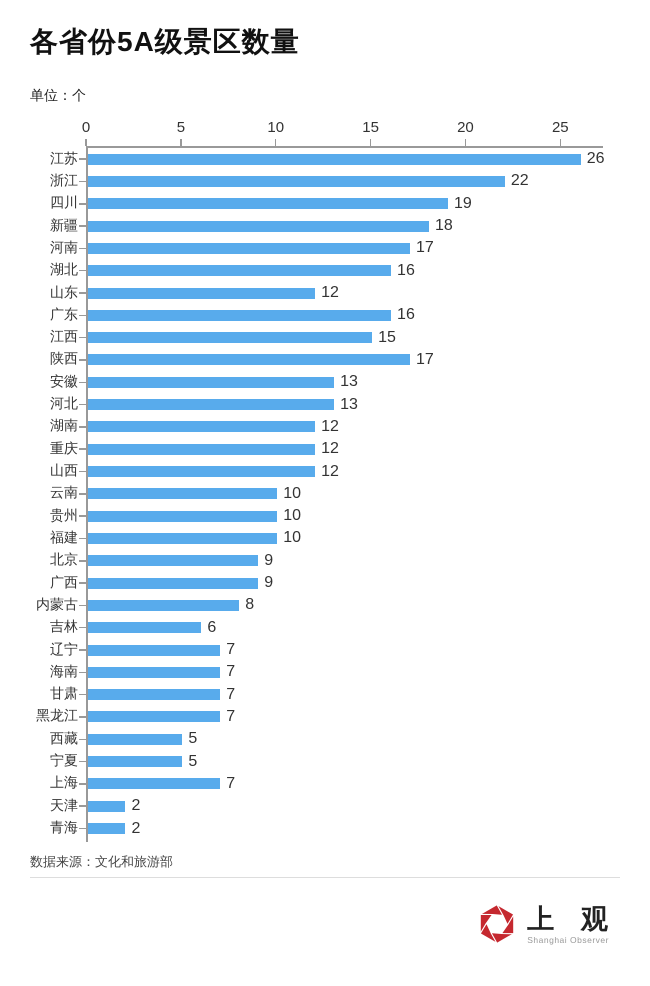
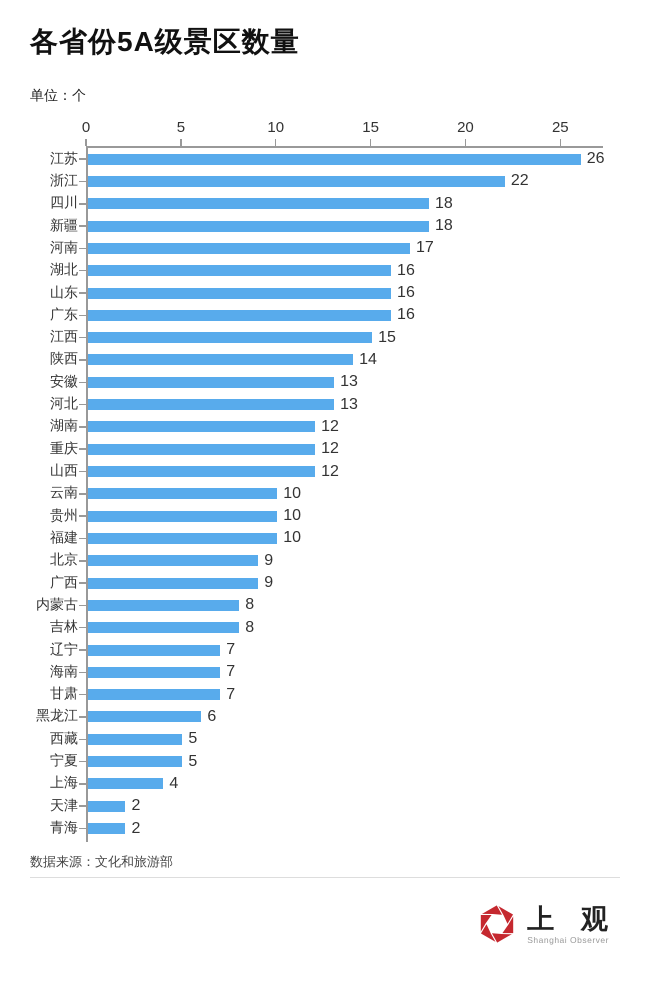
四川: 19 -> 18
山东: 12 -> 16
陕西: 17 -> 14
吉林: 6 -> 8
黑龙江: 7 -> 6
上海: 7 -> 4
